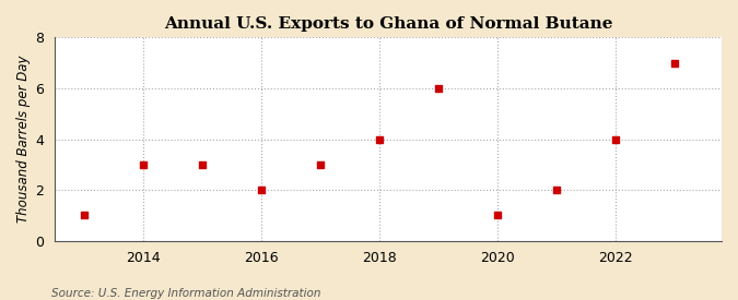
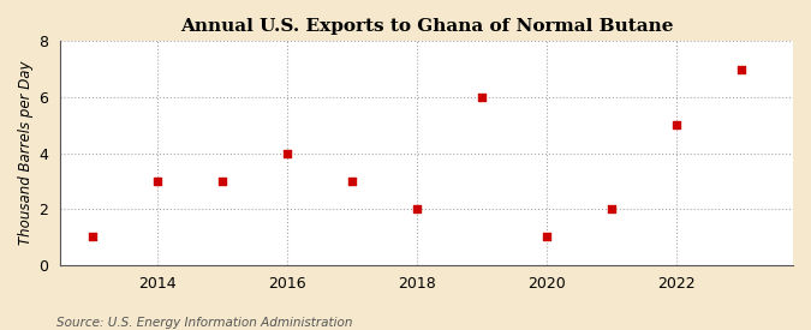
2016: 2 -> 4
2018: 4 -> 2
2022: 4 -> 5
